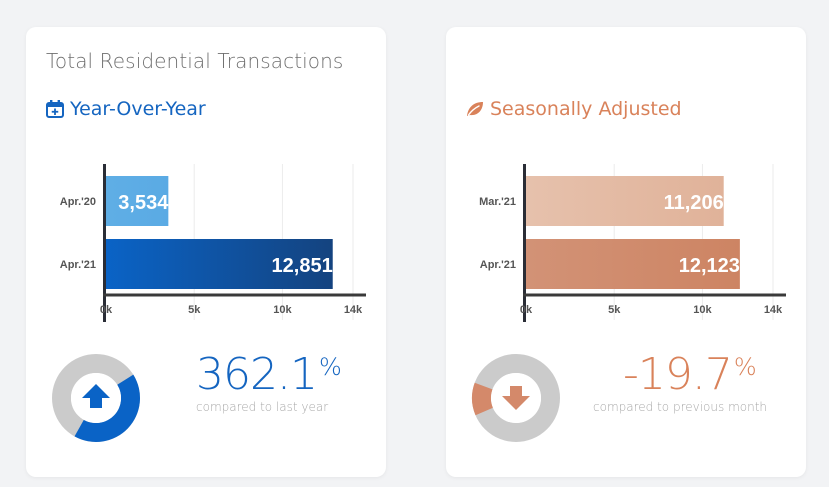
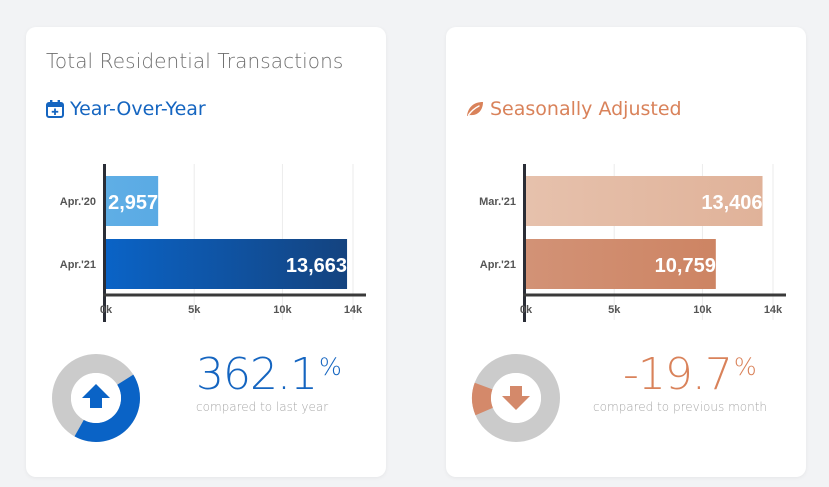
Year-Over-Year/Apr.'20: 3,534 -> 2,957
Year-Over-Year/Apr.'21: 12,851 -> 13,663
Seasonally Adjusted/Mar.'21: 11,206 -> 13,406
Seasonally Adjusted/Apr.'21: 12,123 -> 10,759
